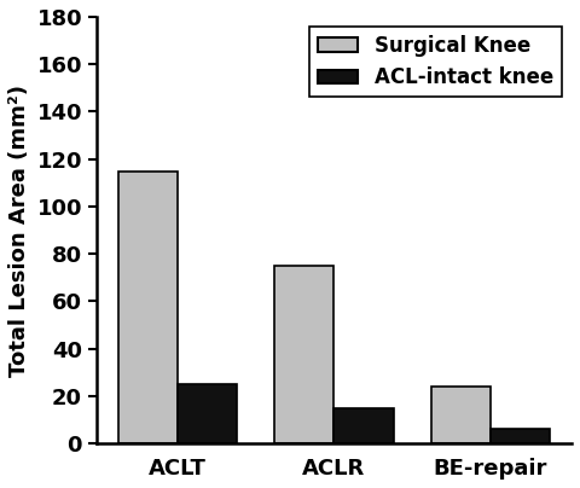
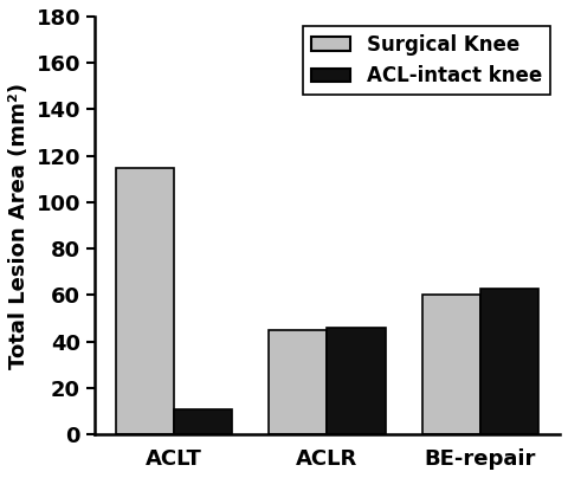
ACL-intact knee/ACLT: 25 -> 11
Surgical Knee/ACLR: 75 -> 45
ACL-intact knee/ACLR: 15 -> 46
Surgical Knee/BE-repair: 24 -> 60
ACL-intact knee/BE-repair: 6 -> 63
